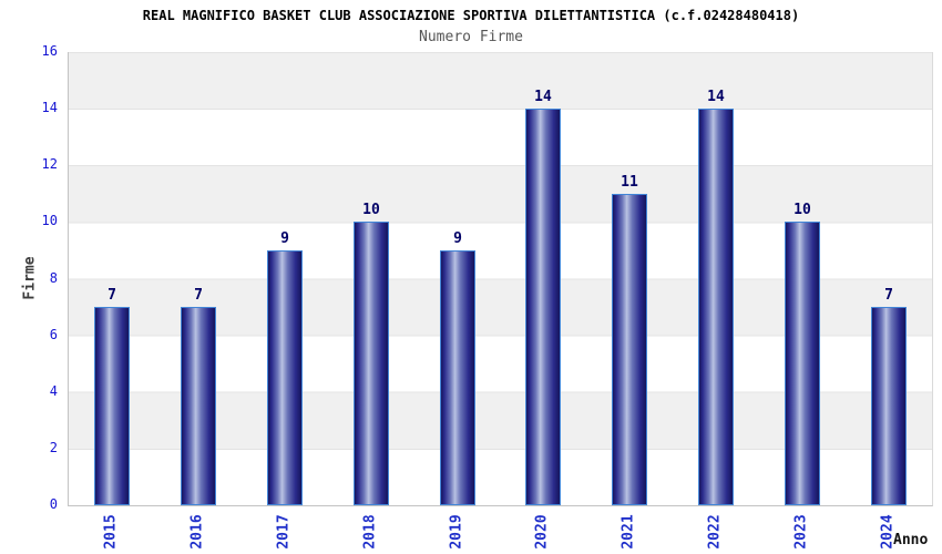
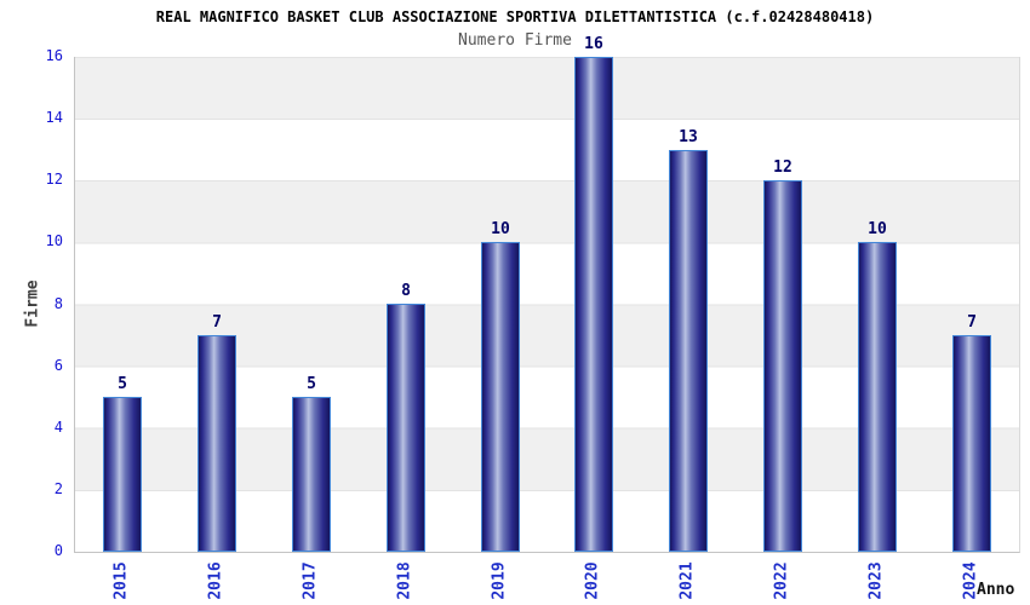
2015: 7 -> 5
2017: 9 -> 5
2018: 10 -> 8
2019: 9 -> 10
2020: 14 -> 16
2021: 11 -> 13
2022: 14 -> 12
